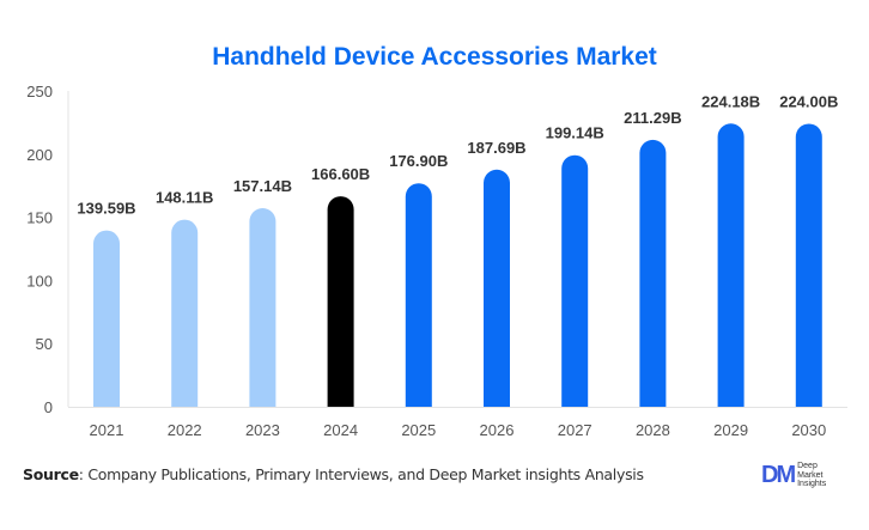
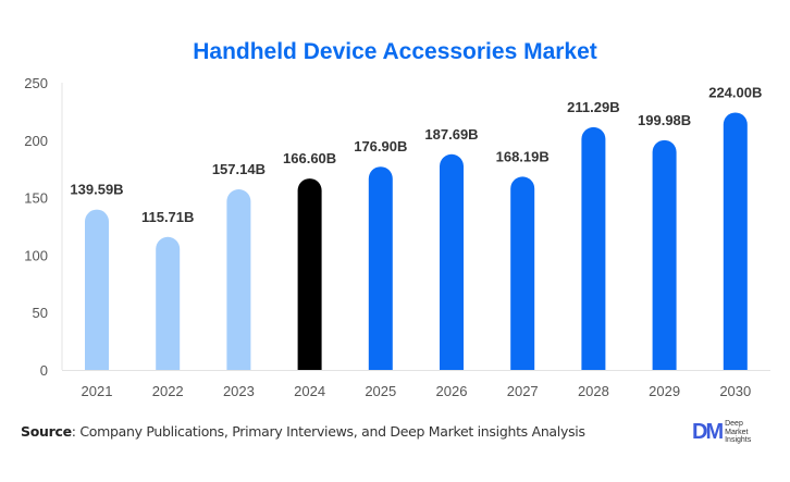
2022: 148.11B -> 115.71B
2027: 199.14B -> 168.19B
2029: 224.18B -> 199.98B
